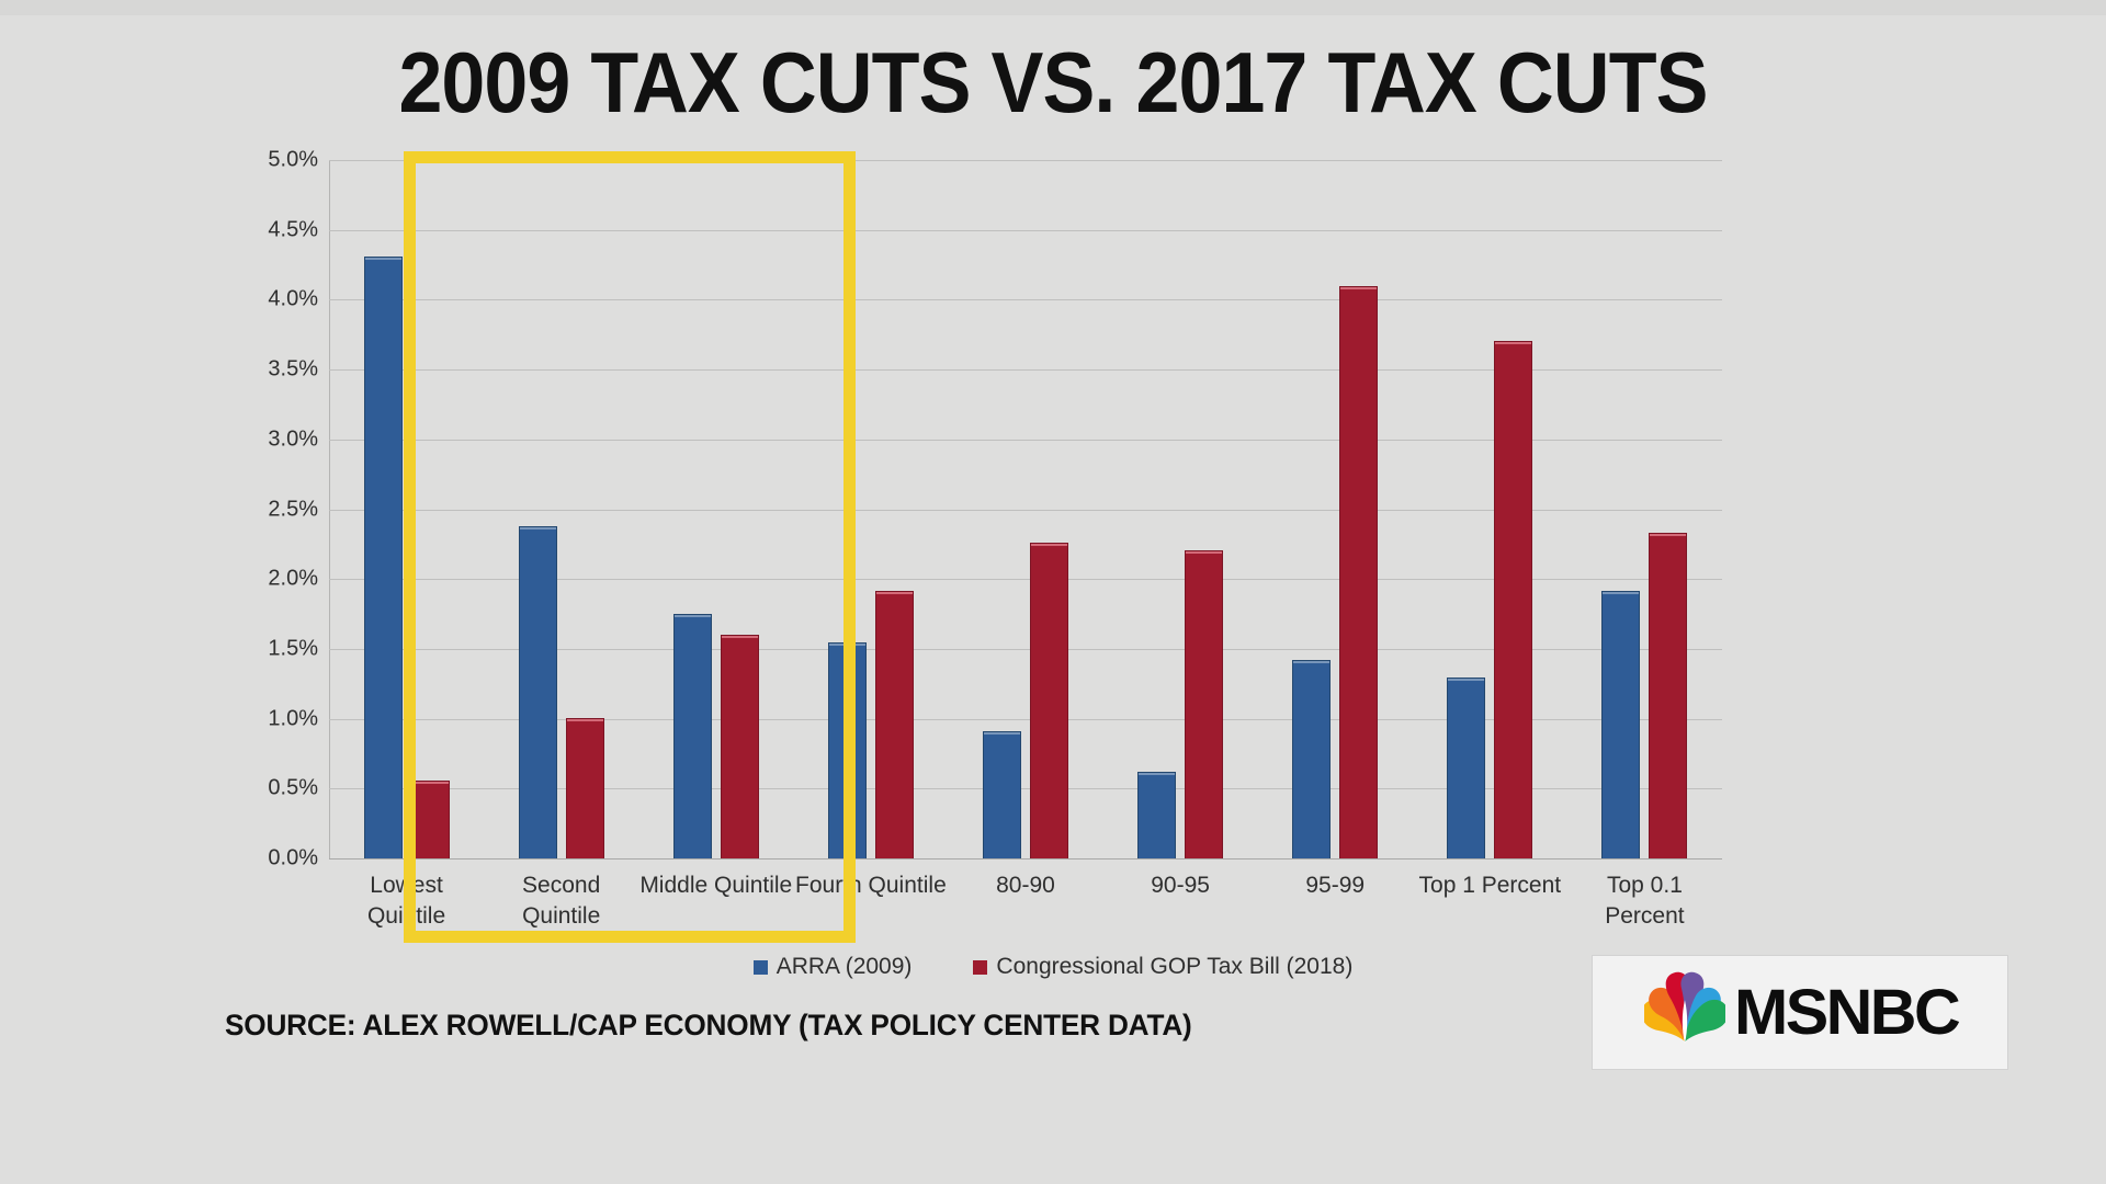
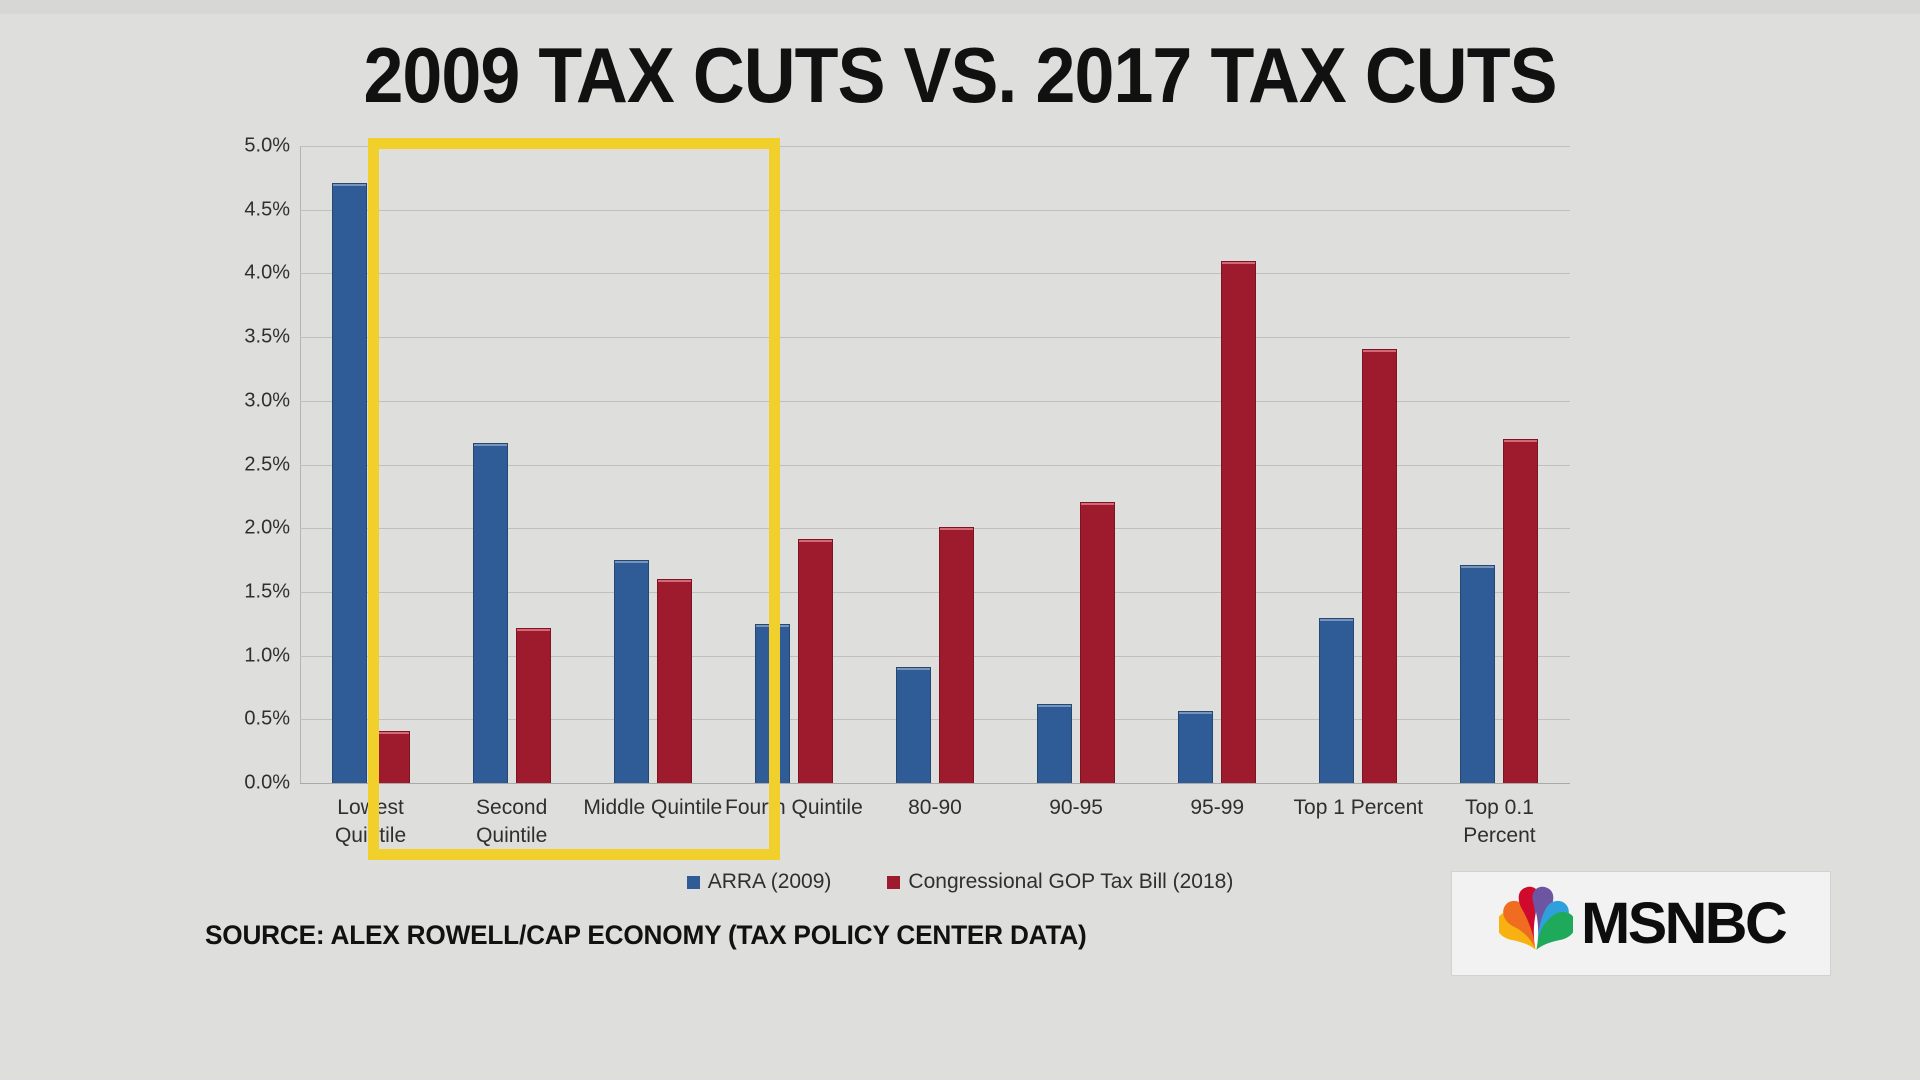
ARRA (2009)/Lowest Quintile: 4.30% -> 4.70%
Congressional GOP Tax Bill (2018)/Lowest Quintile: 0.55% -> 0.40%
ARRA (2009)/Second Quintile: 2.37% -> 2.66%
Congressional GOP Tax Bill (2018)/Second Quintile: 1.00% -> 1.21%
ARRA (2009)/Fourth Quintile: 1.54% -> 1.24%
Congressional GOP Tax Bill (2018)/80-90: 2.25% -> 2.00%
ARRA (2009)/95-99: 1.41% -> 0.56%
Congressional GOP Tax Bill (2018)/Top 1 Percent: 3.70% -> 3.40%
ARRA (2009)/Top 0.1 Percent: 1.91% -> 1.70%
Congressional GOP Tax Bill (2018)/Top 0.1 Percent: 2.32% -> 2.69%
